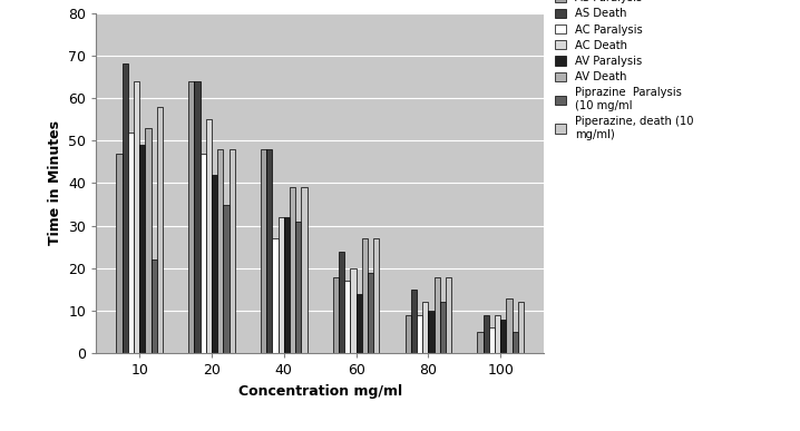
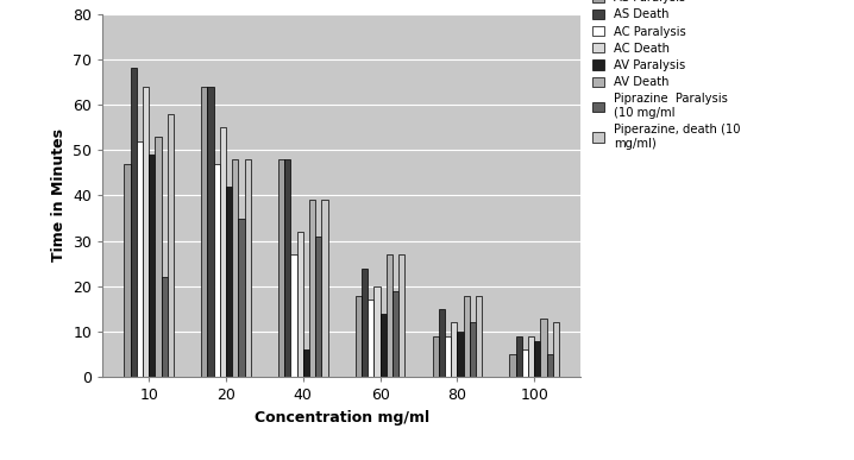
AV Paralysis/40: 32 -> 6
